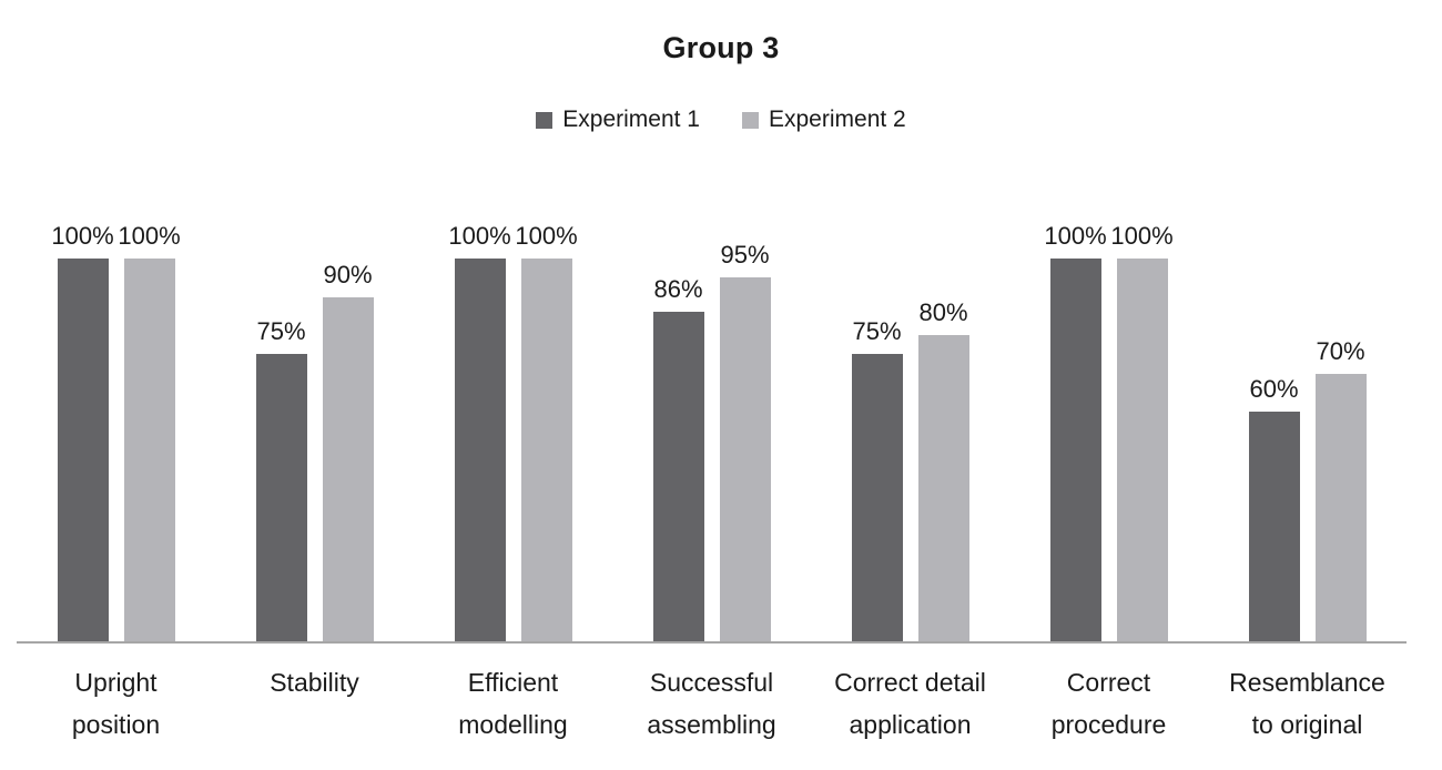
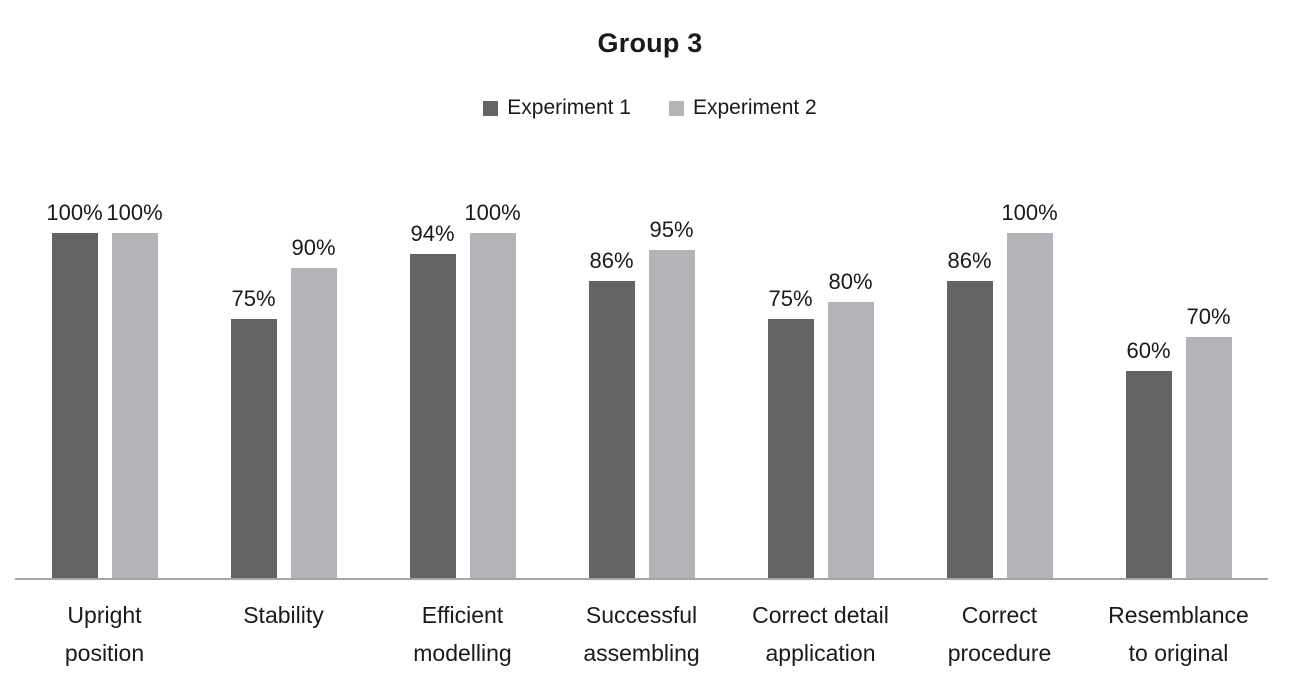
Experiment 1/Efficient modelling: 100% -> 94%
Experiment 1/Correct procedure: 100% -> 86%
